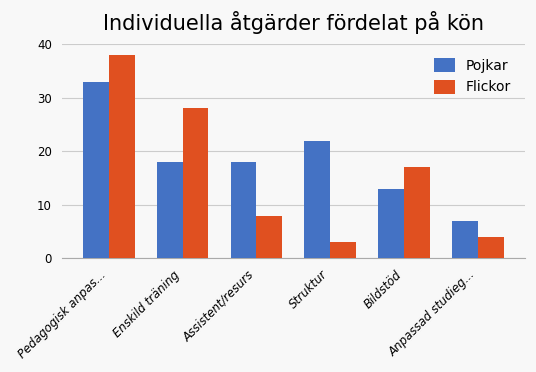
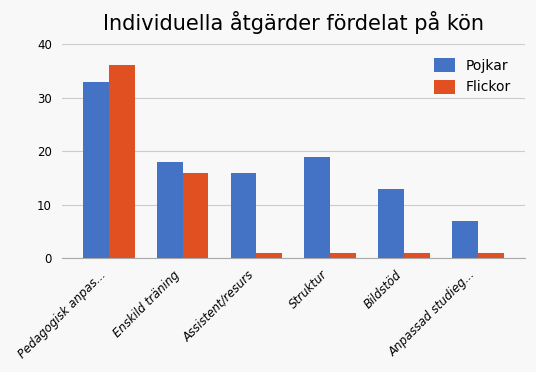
Flickor/Pedagogisk anpas...: 38 -> 36
Flickor/Enskild träning: 28 -> 16
Pojkar/Assistent/resurs: 18 -> 16
Flickor/Assistent/resurs: 8 -> 1
Pojkar/Struktur: 22 -> 19
Flickor/Struktur: 3 -> 1
Flickor/Bildstöd: 17 -> 1
Flickor/Anpassad studieg...: 4 -> 1
